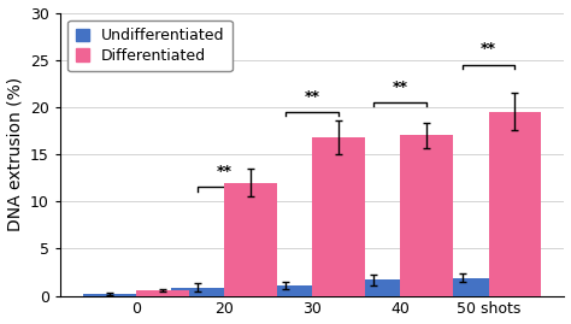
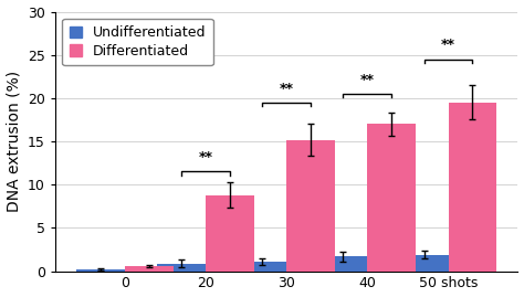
Differentiated/20: 12.0 -> 8.8
Differentiated/30: 16.8 -> 15.2
